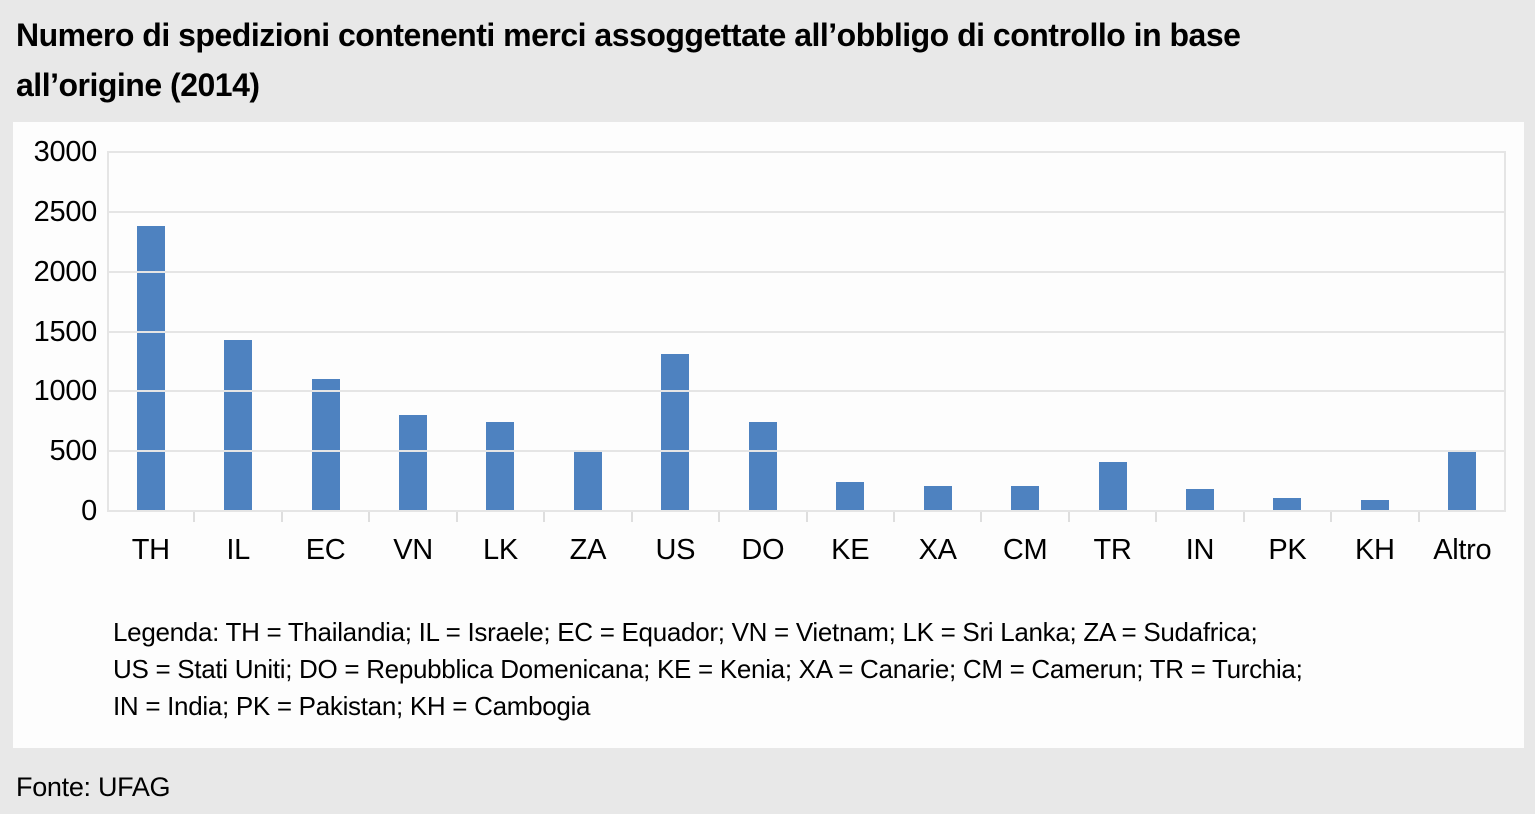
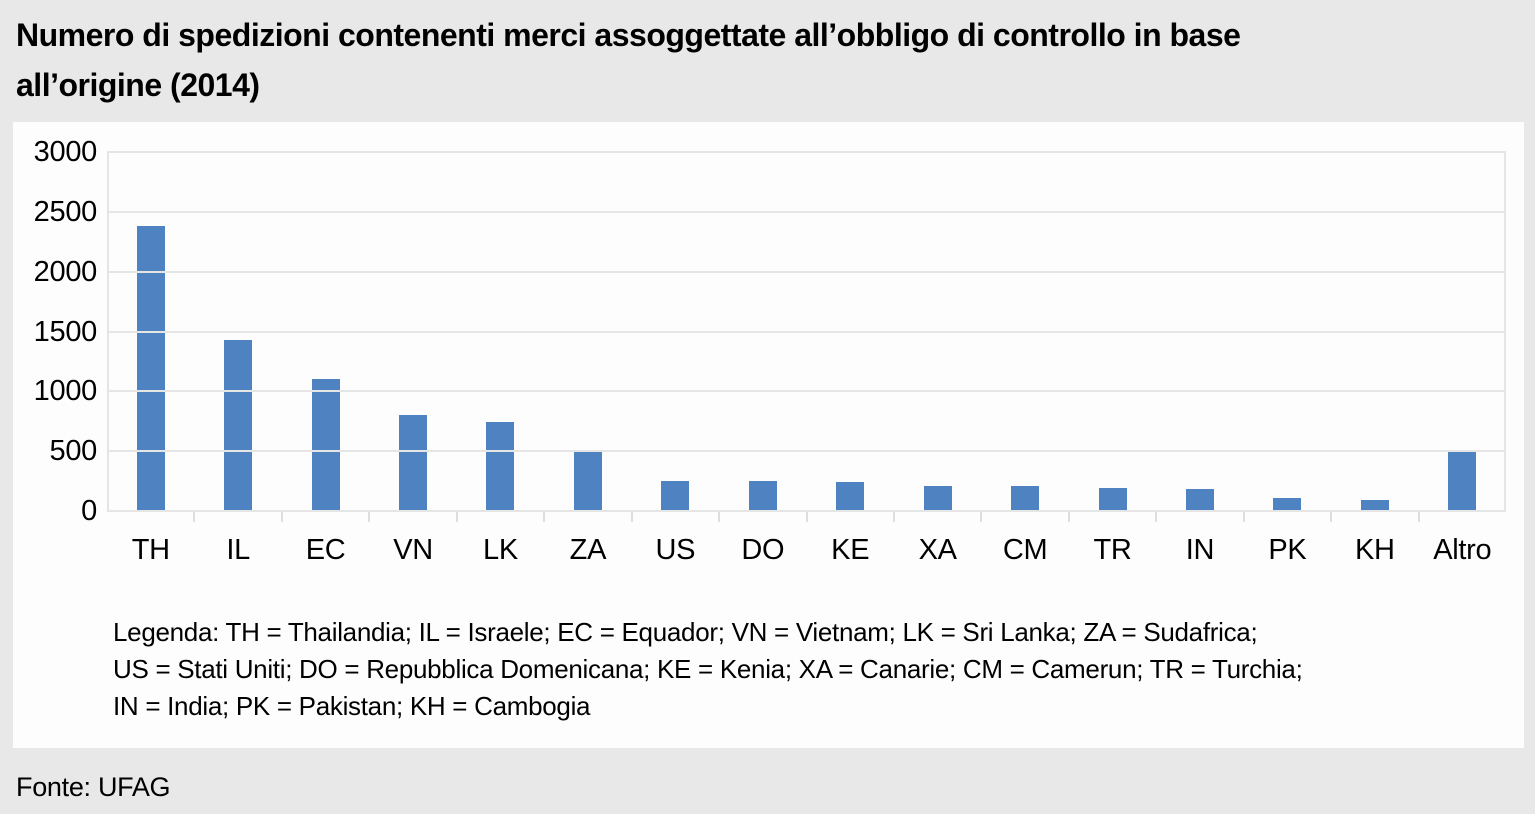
US: 1310 -> 260
DO: 740 -> 250
TR: 410 -> 190
